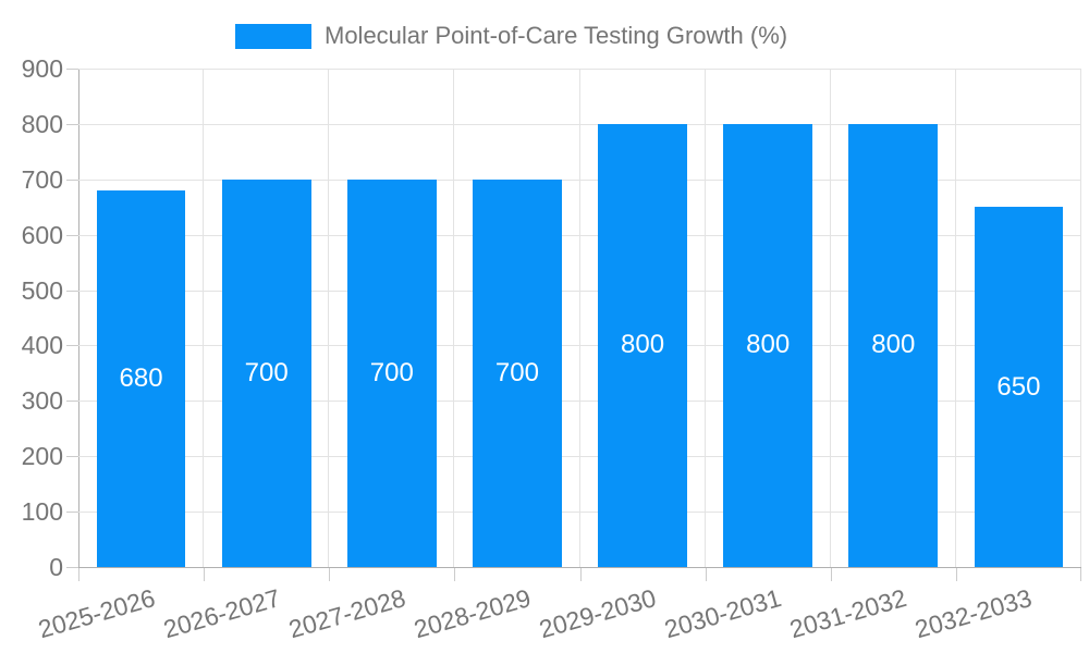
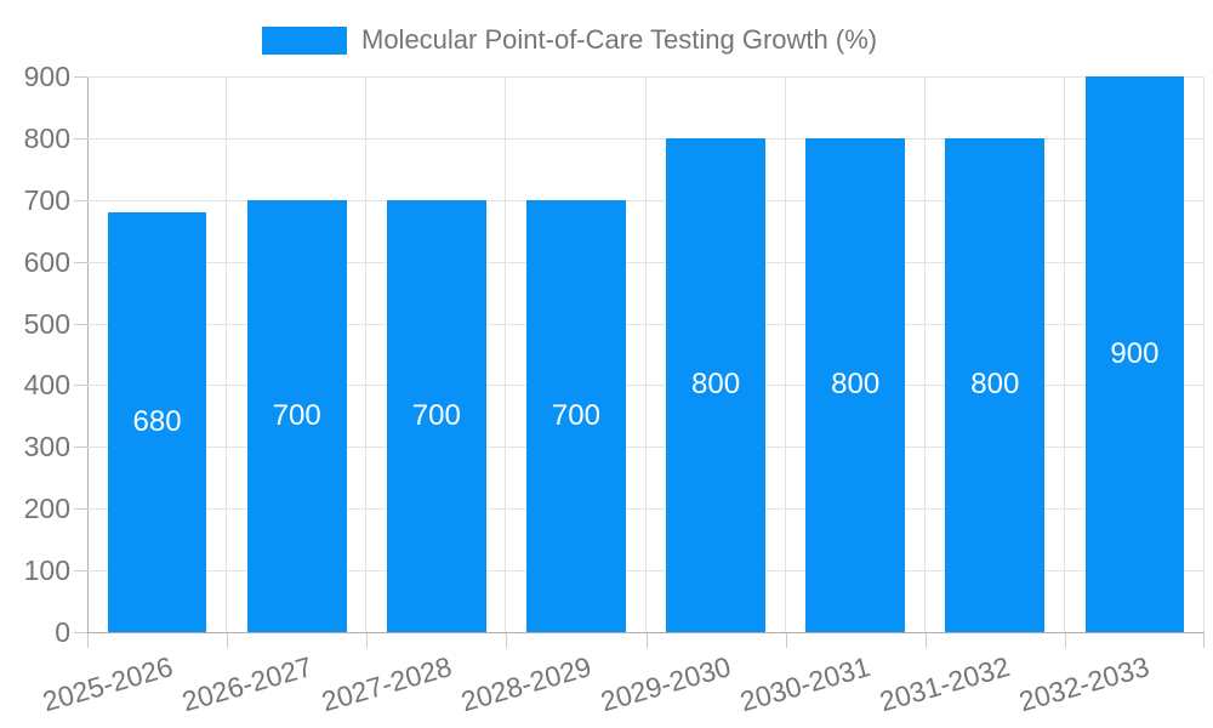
2032-2033: 650 -> 900
